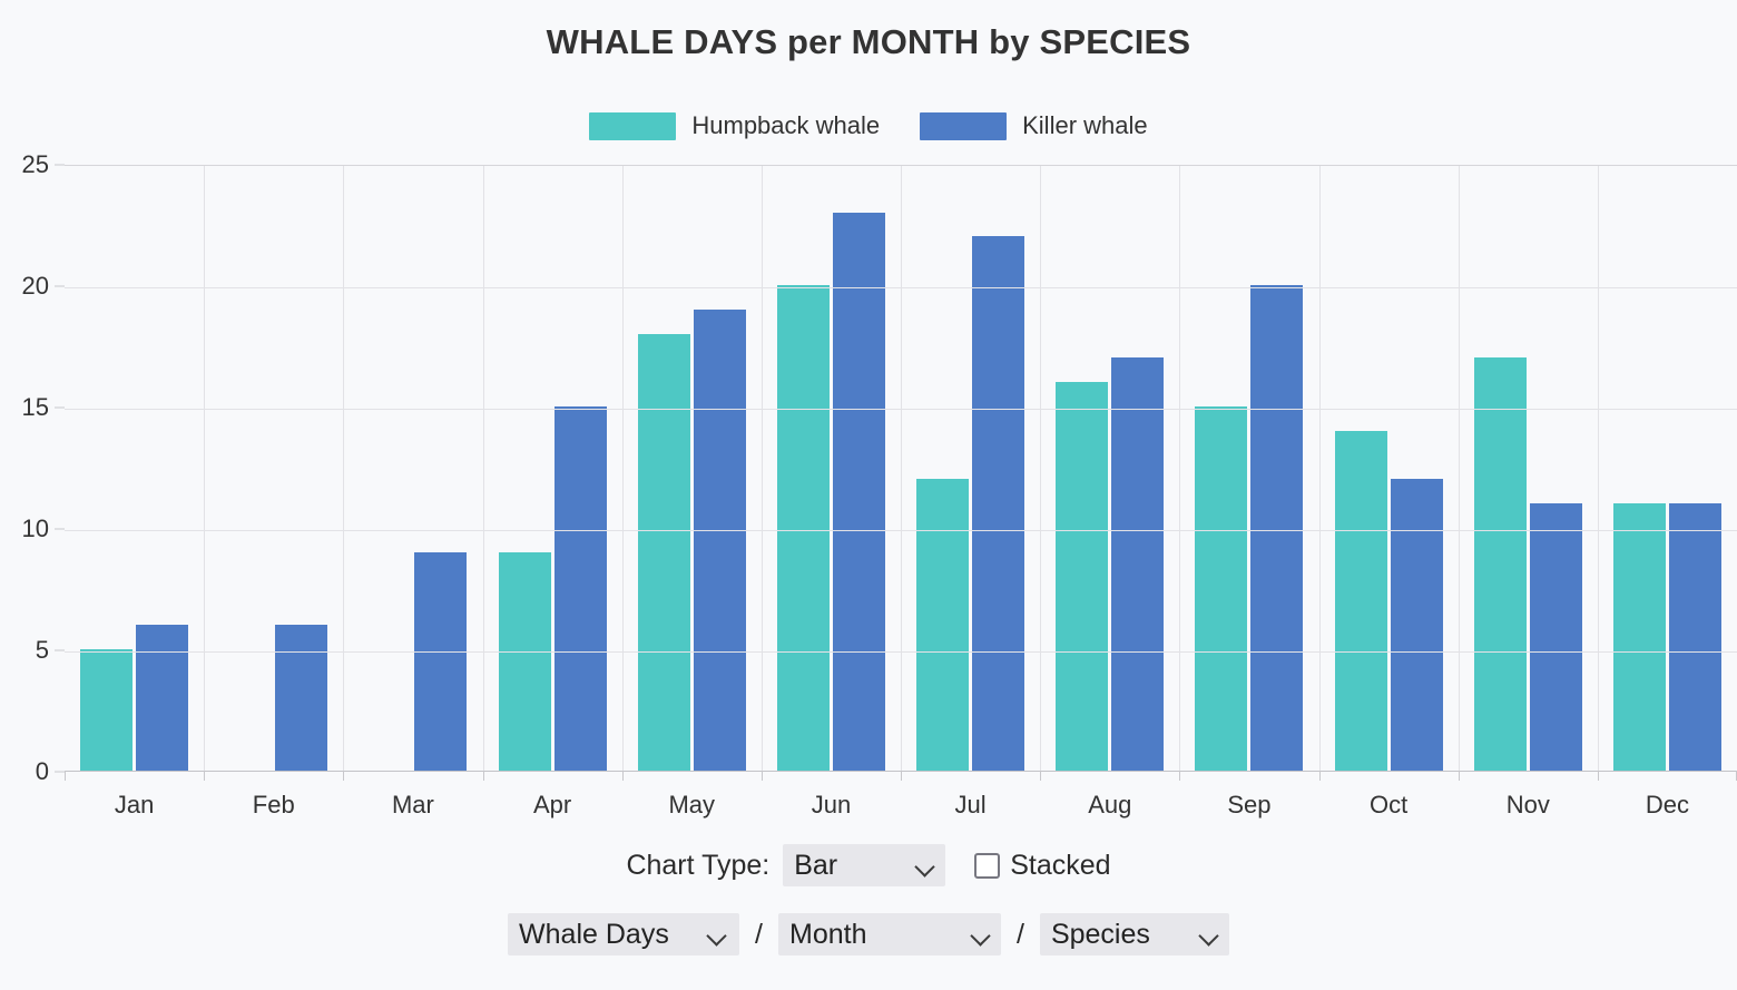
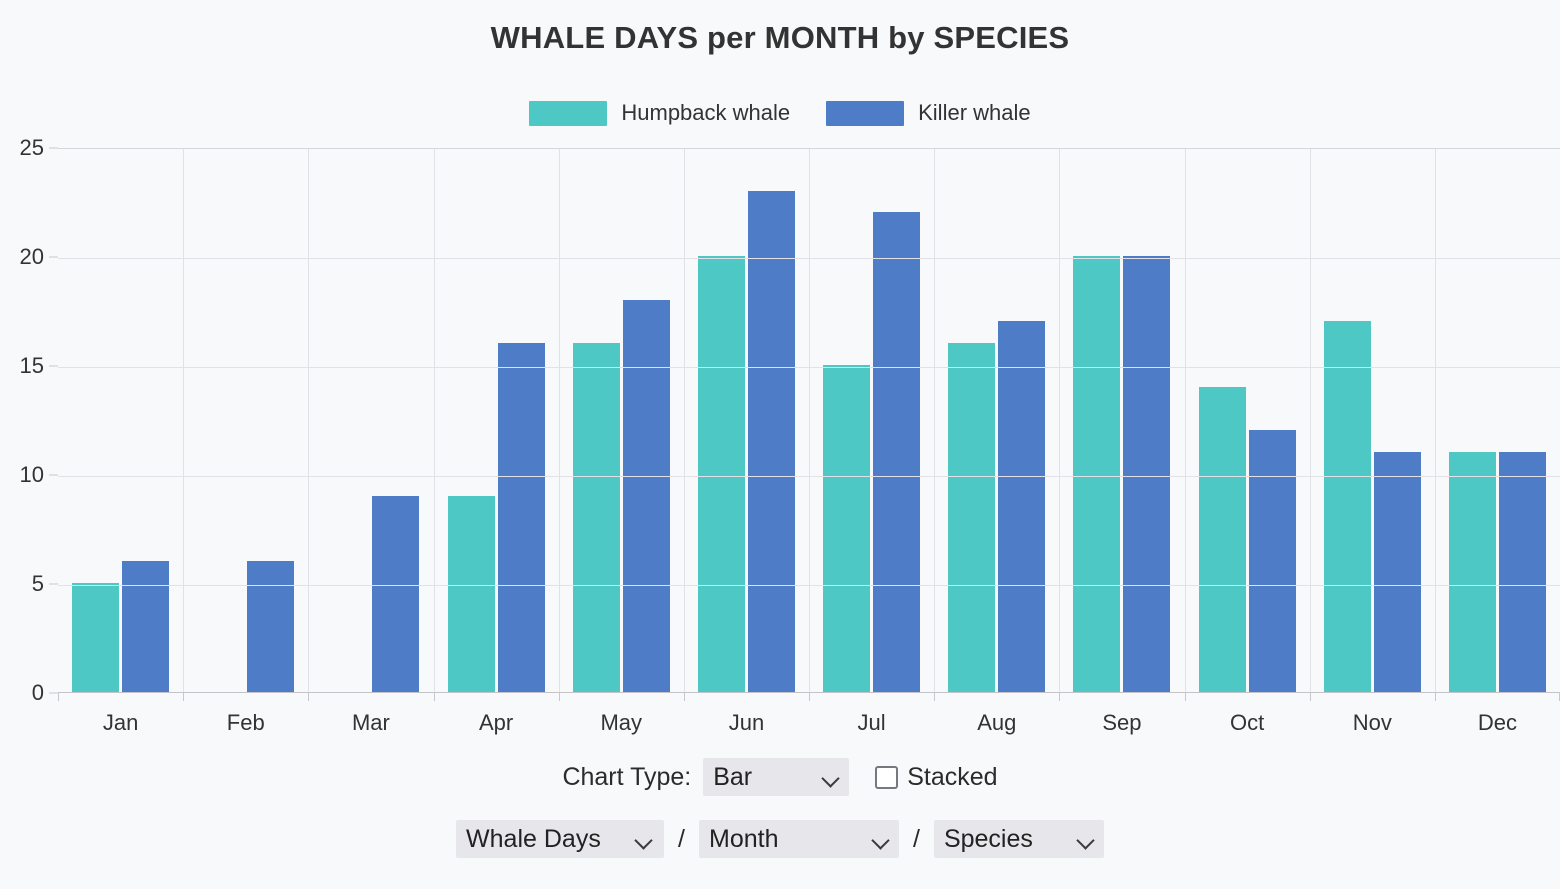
Killer whale/Apr: 15 -> 16
Humpback whale/May: 18 -> 16
Killer whale/May: 19 -> 18
Humpback whale/Jul: 12 -> 15
Humpback whale/Sep: 15 -> 20
